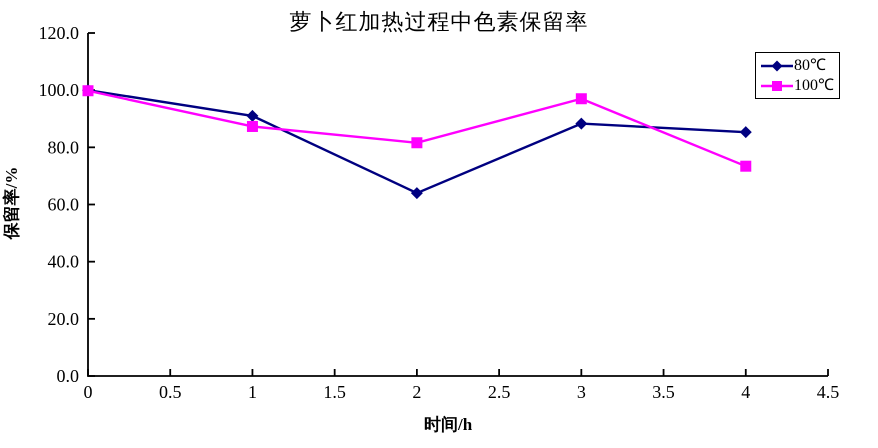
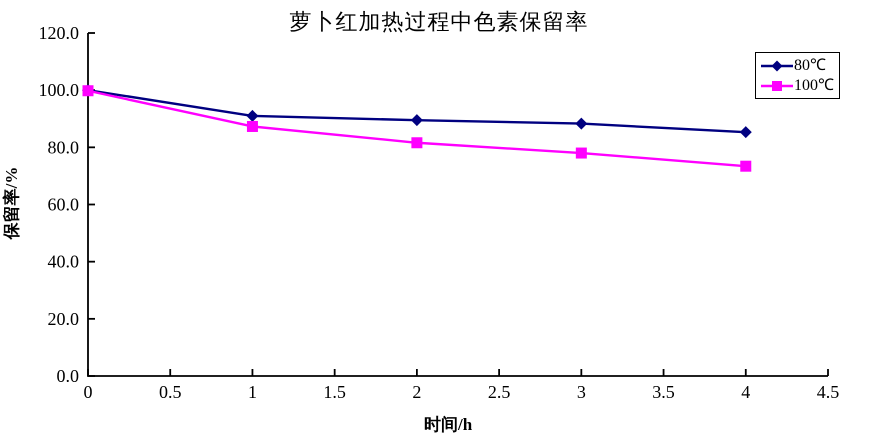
80℃/2: 64 -> 90
100℃/3: 97 -> 78
